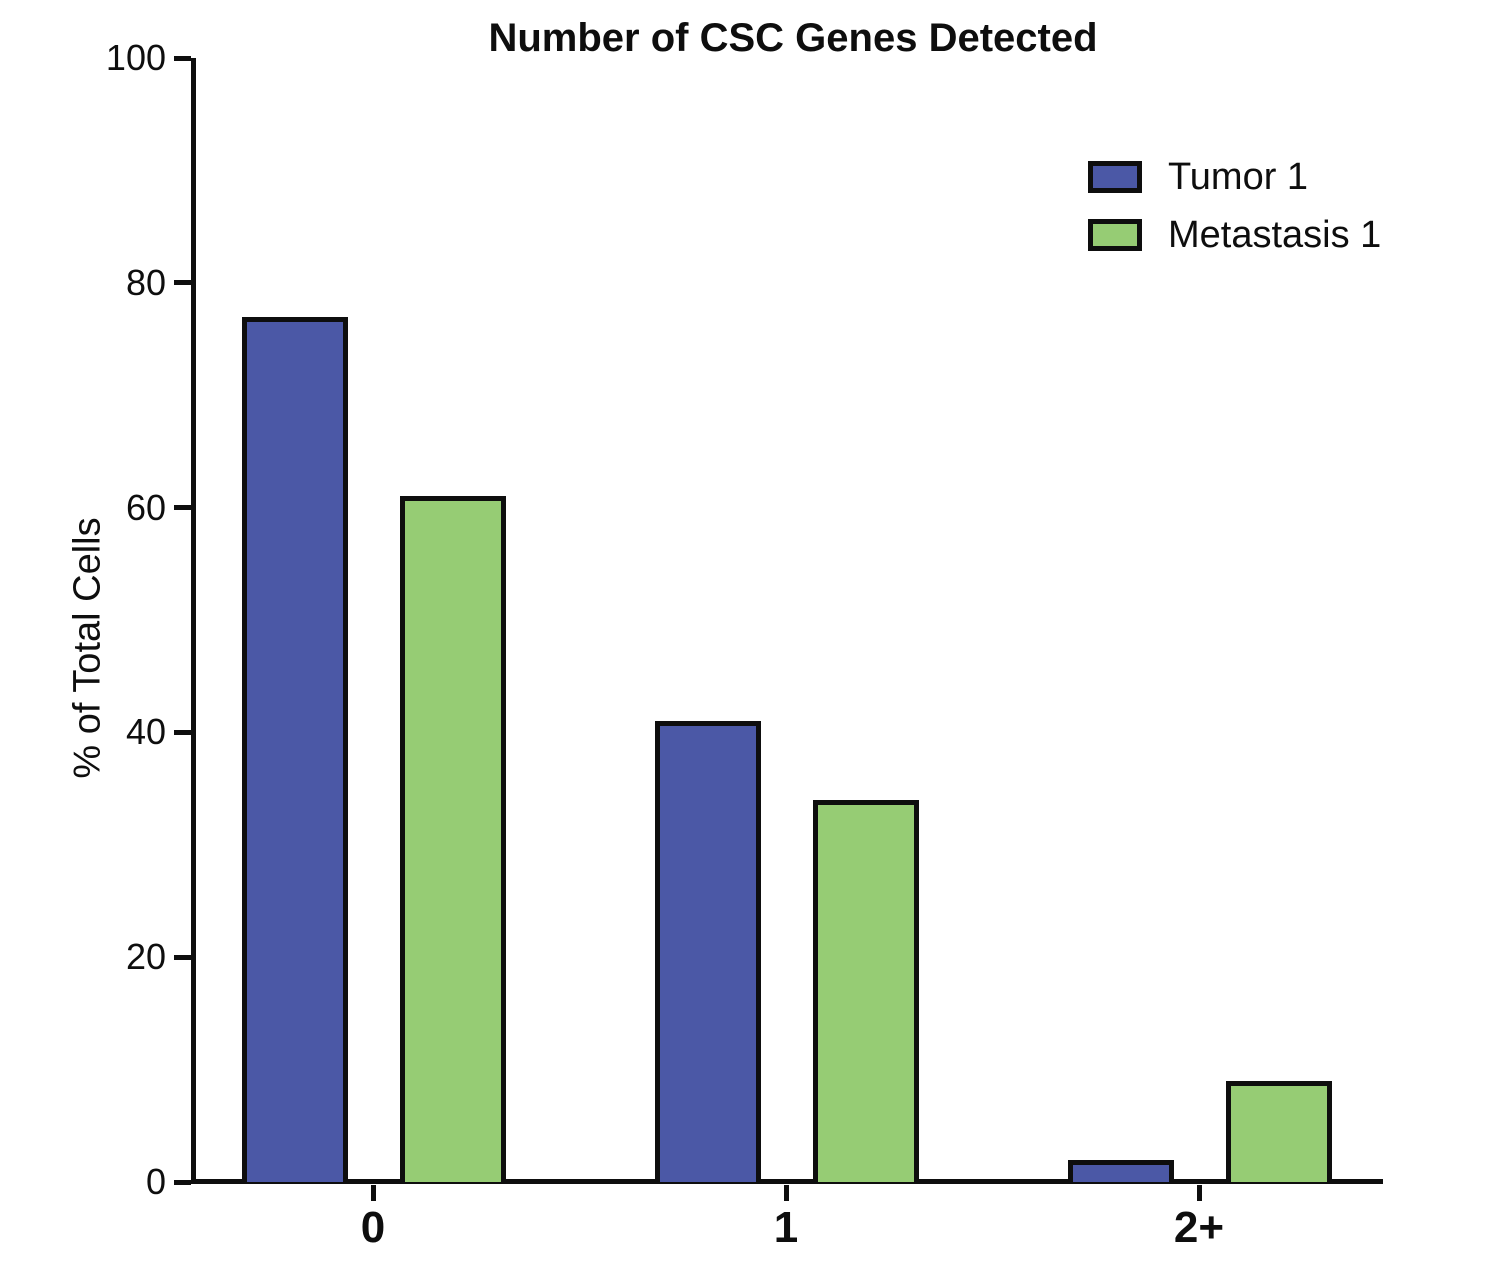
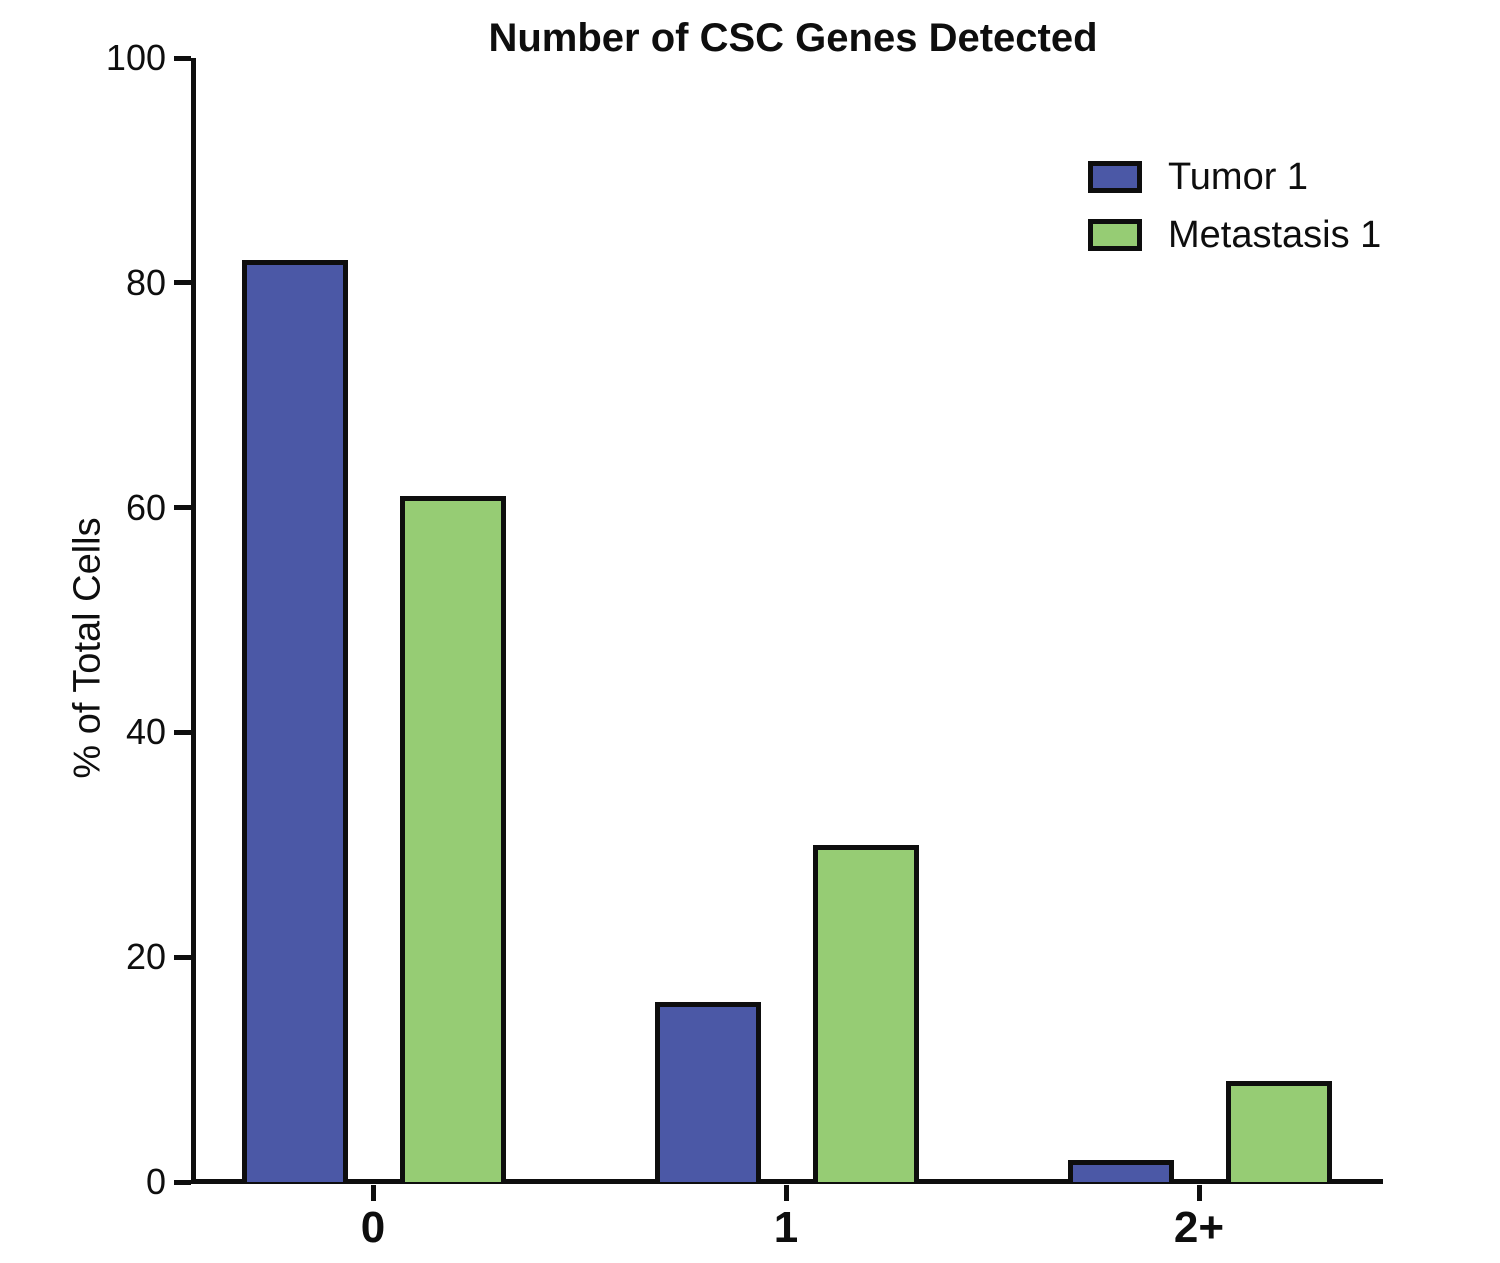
Tumor 1/0: 77 -> 82
Tumor 1/1: 41 -> 16
Metastasis 1/1: 34 -> 30
